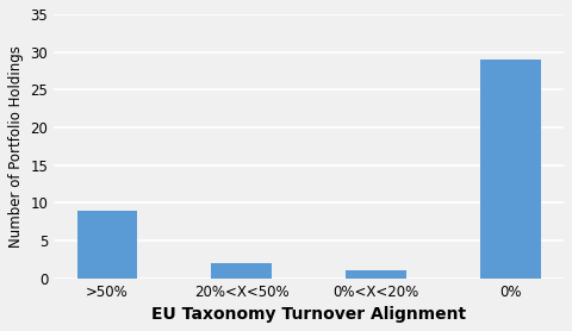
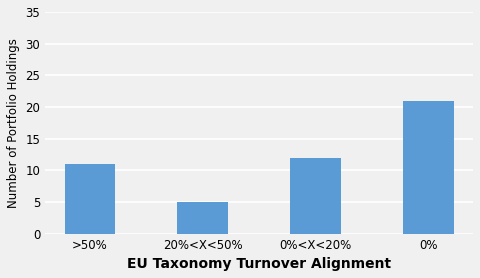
>50%: 9 -> 11
20%<X<50%: 2 -> 5
0%<X<20%: 1 -> 12
0%: 29 -> 21
